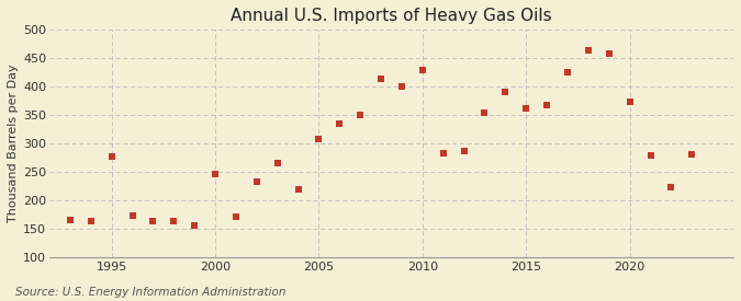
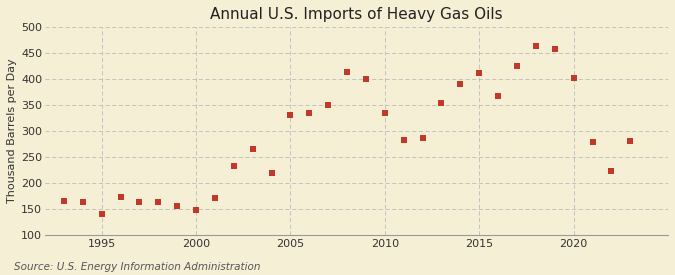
1995: 276 -> 140
2000: 246 -> 147
2005: 308 -> 330
2010: 430 -> 335
2015: 362 -> 412
2020: 374 -> 402
